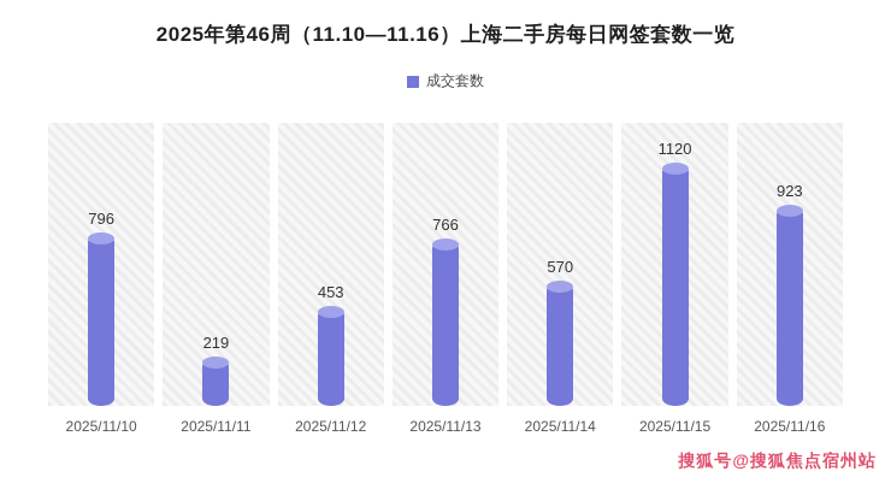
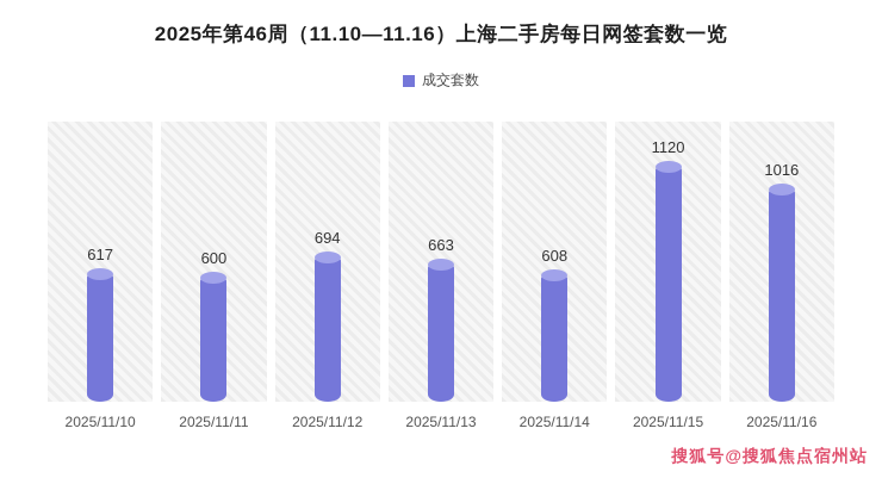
2025/11/10: 796 -> 617
2025/11/11: 219 -> 600
2025/11/12: 453 -> 694
2025/11/13: 766 -> 663
2025/11/14: 570 -> 608
2025/11/16: 923 -> 1016
